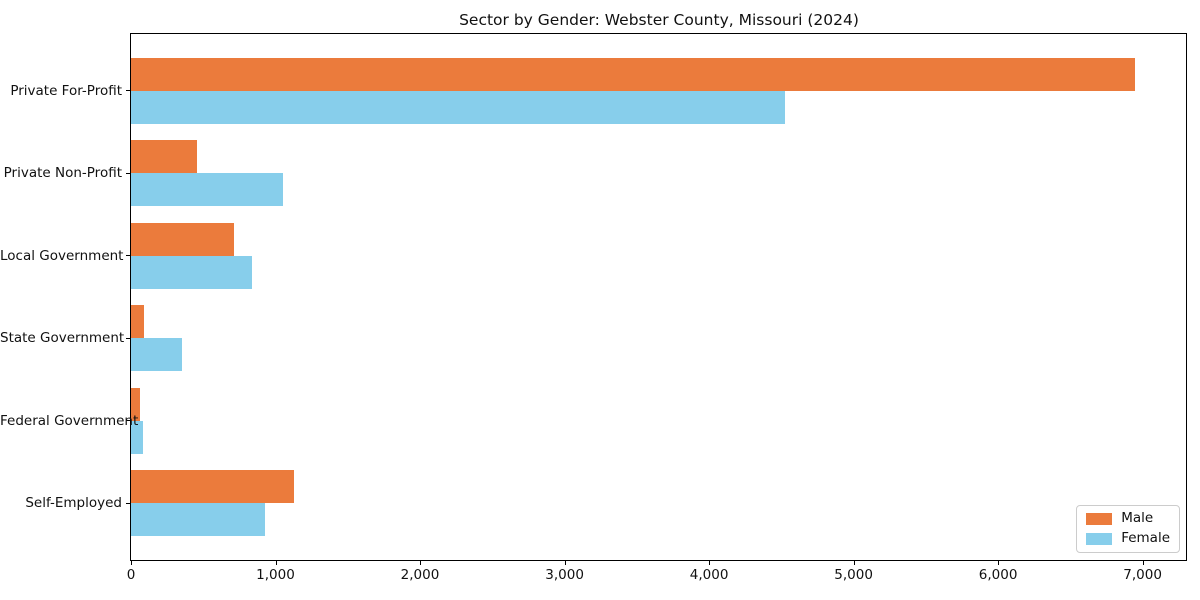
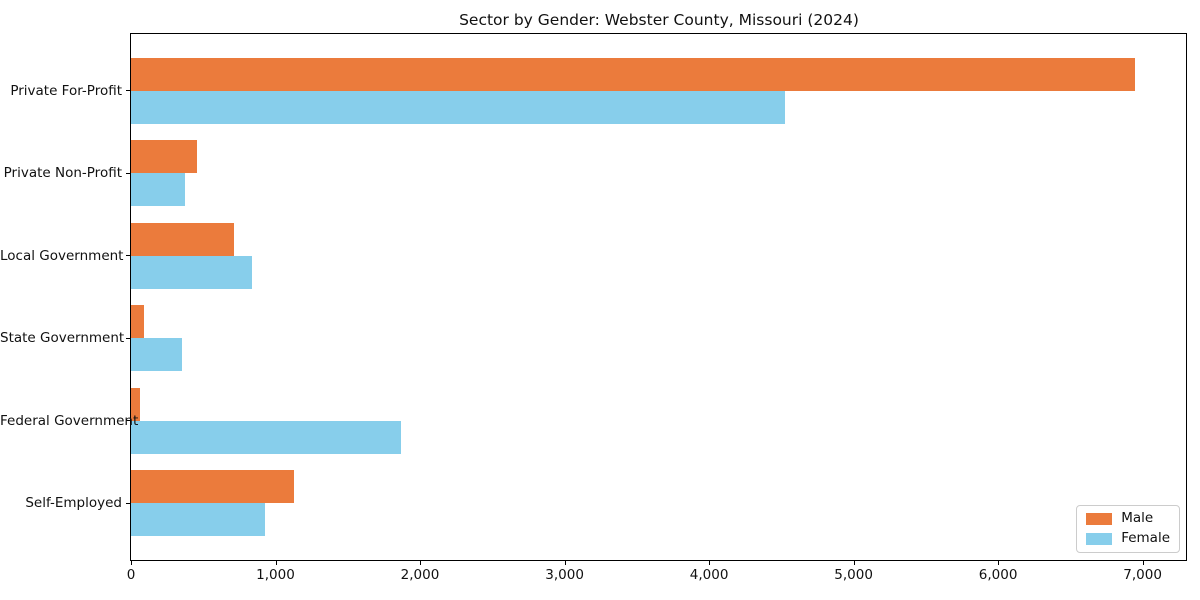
Female/Private Non-Profit: 1050 -> 370
Female/Federal Government: 80 -> 1870
